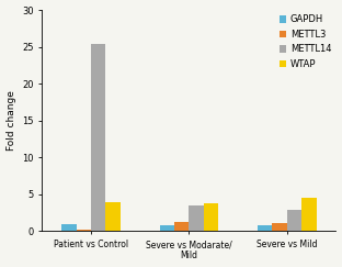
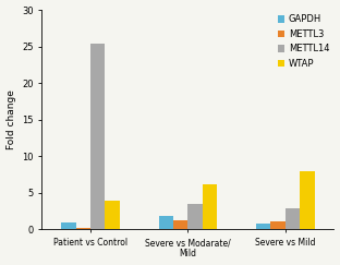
GAPDH/Severe vs Modarate/ Mild: 0.8 -> 1.8
WTAP/Severe vs Modarate/ Mild: 3.9 -> 6.2
WTAP/Severe vs Mild: 4.5 -> 8.0
